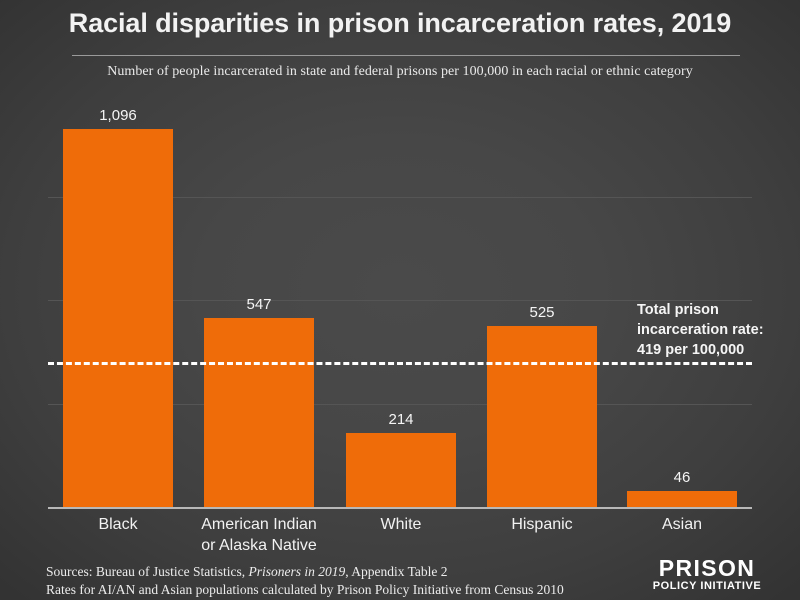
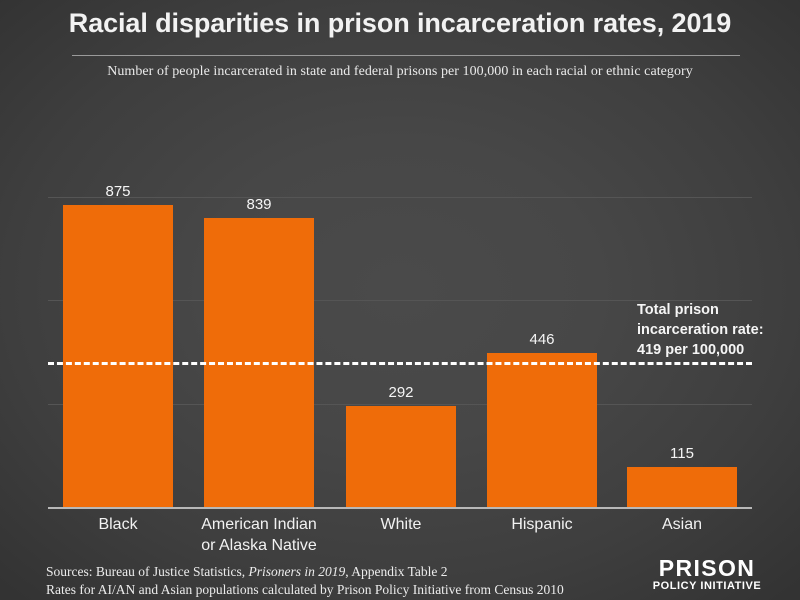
Black: 1,096 -> 875
American Indian or Alaska Native: 547 -> 839
White: 214 -> 292
Hispanic: 525 -> 446
Asian: 46 -> 115
